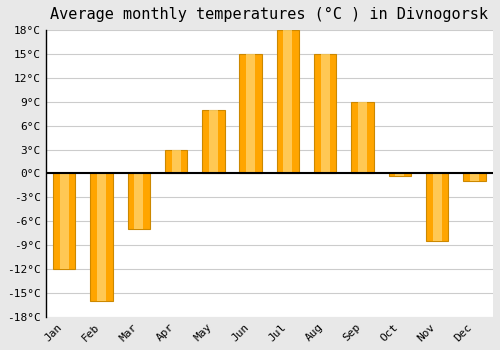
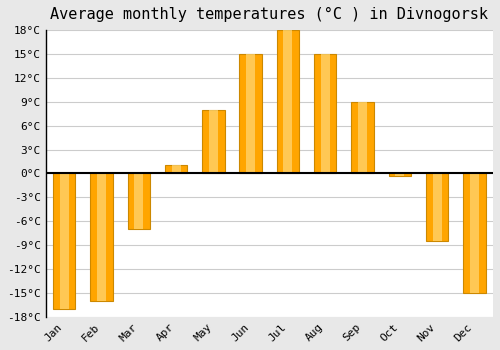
Jan: -12.0°C -> -17.0°C
Apr: 3.0°C -> 1.0°C
Dec: -1.0°C -> -15.0°C
